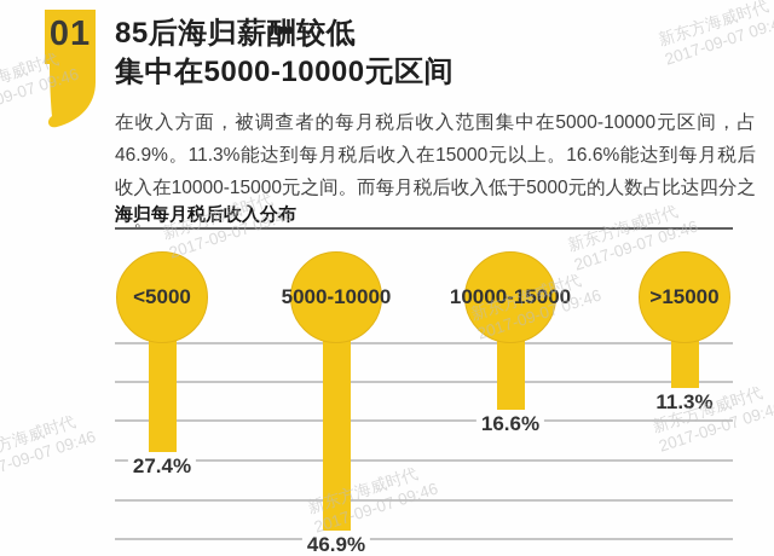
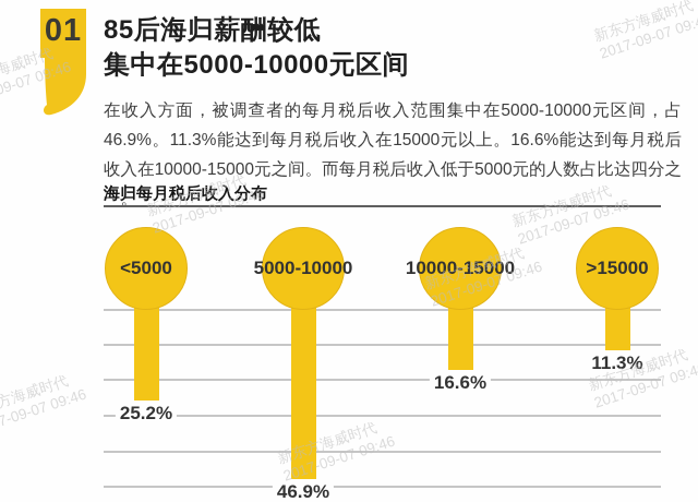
<5000: 27.4% -> 25.2%
